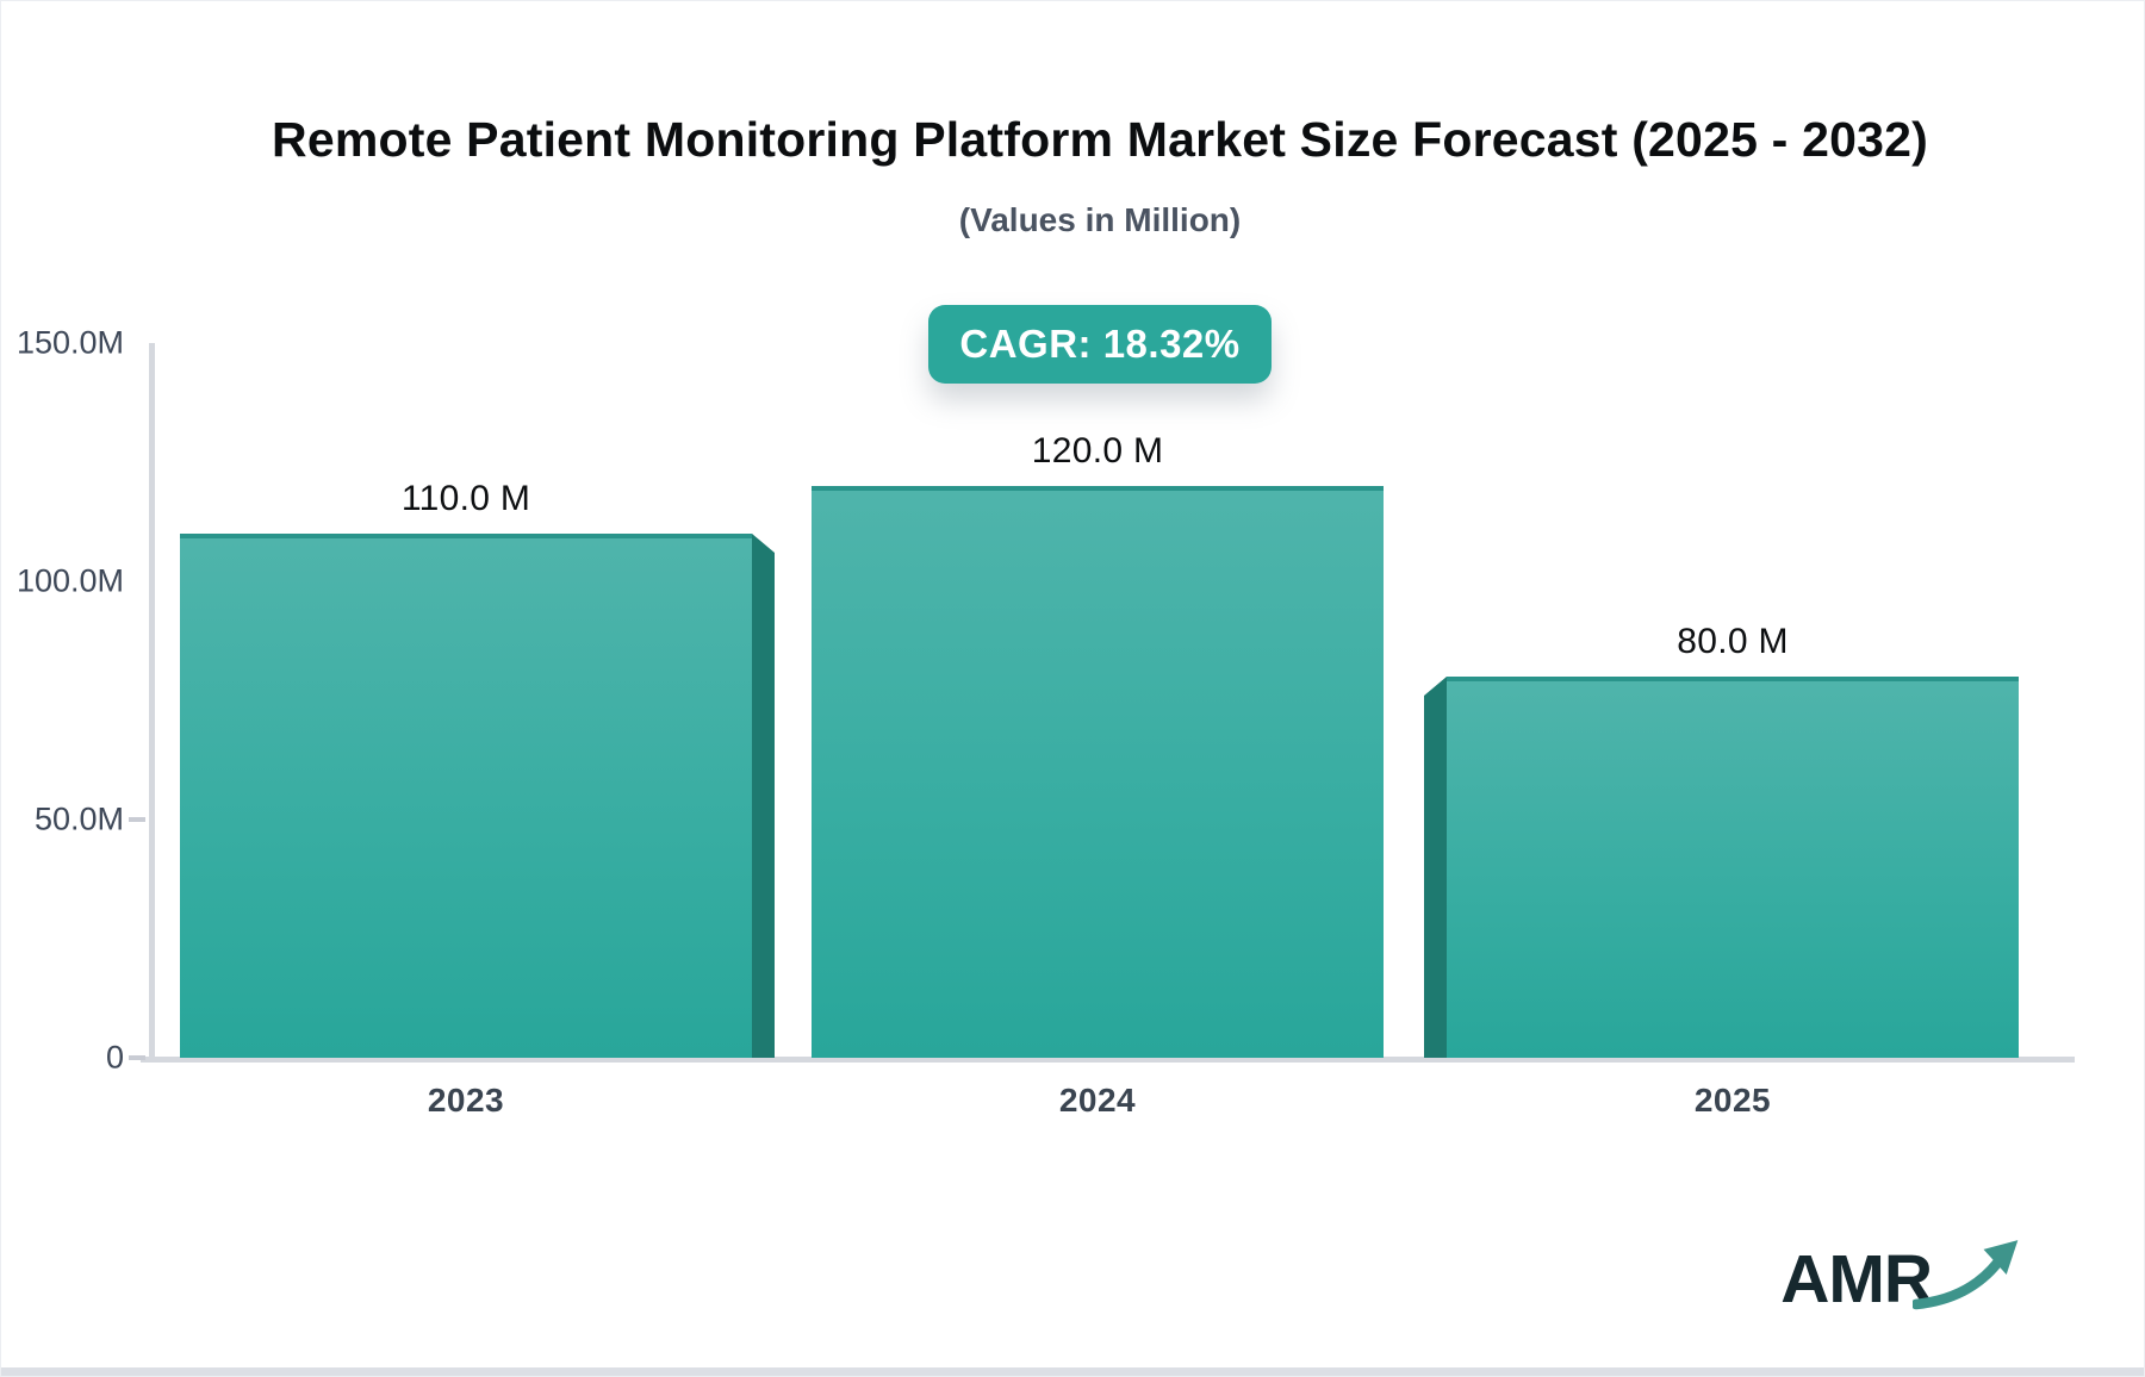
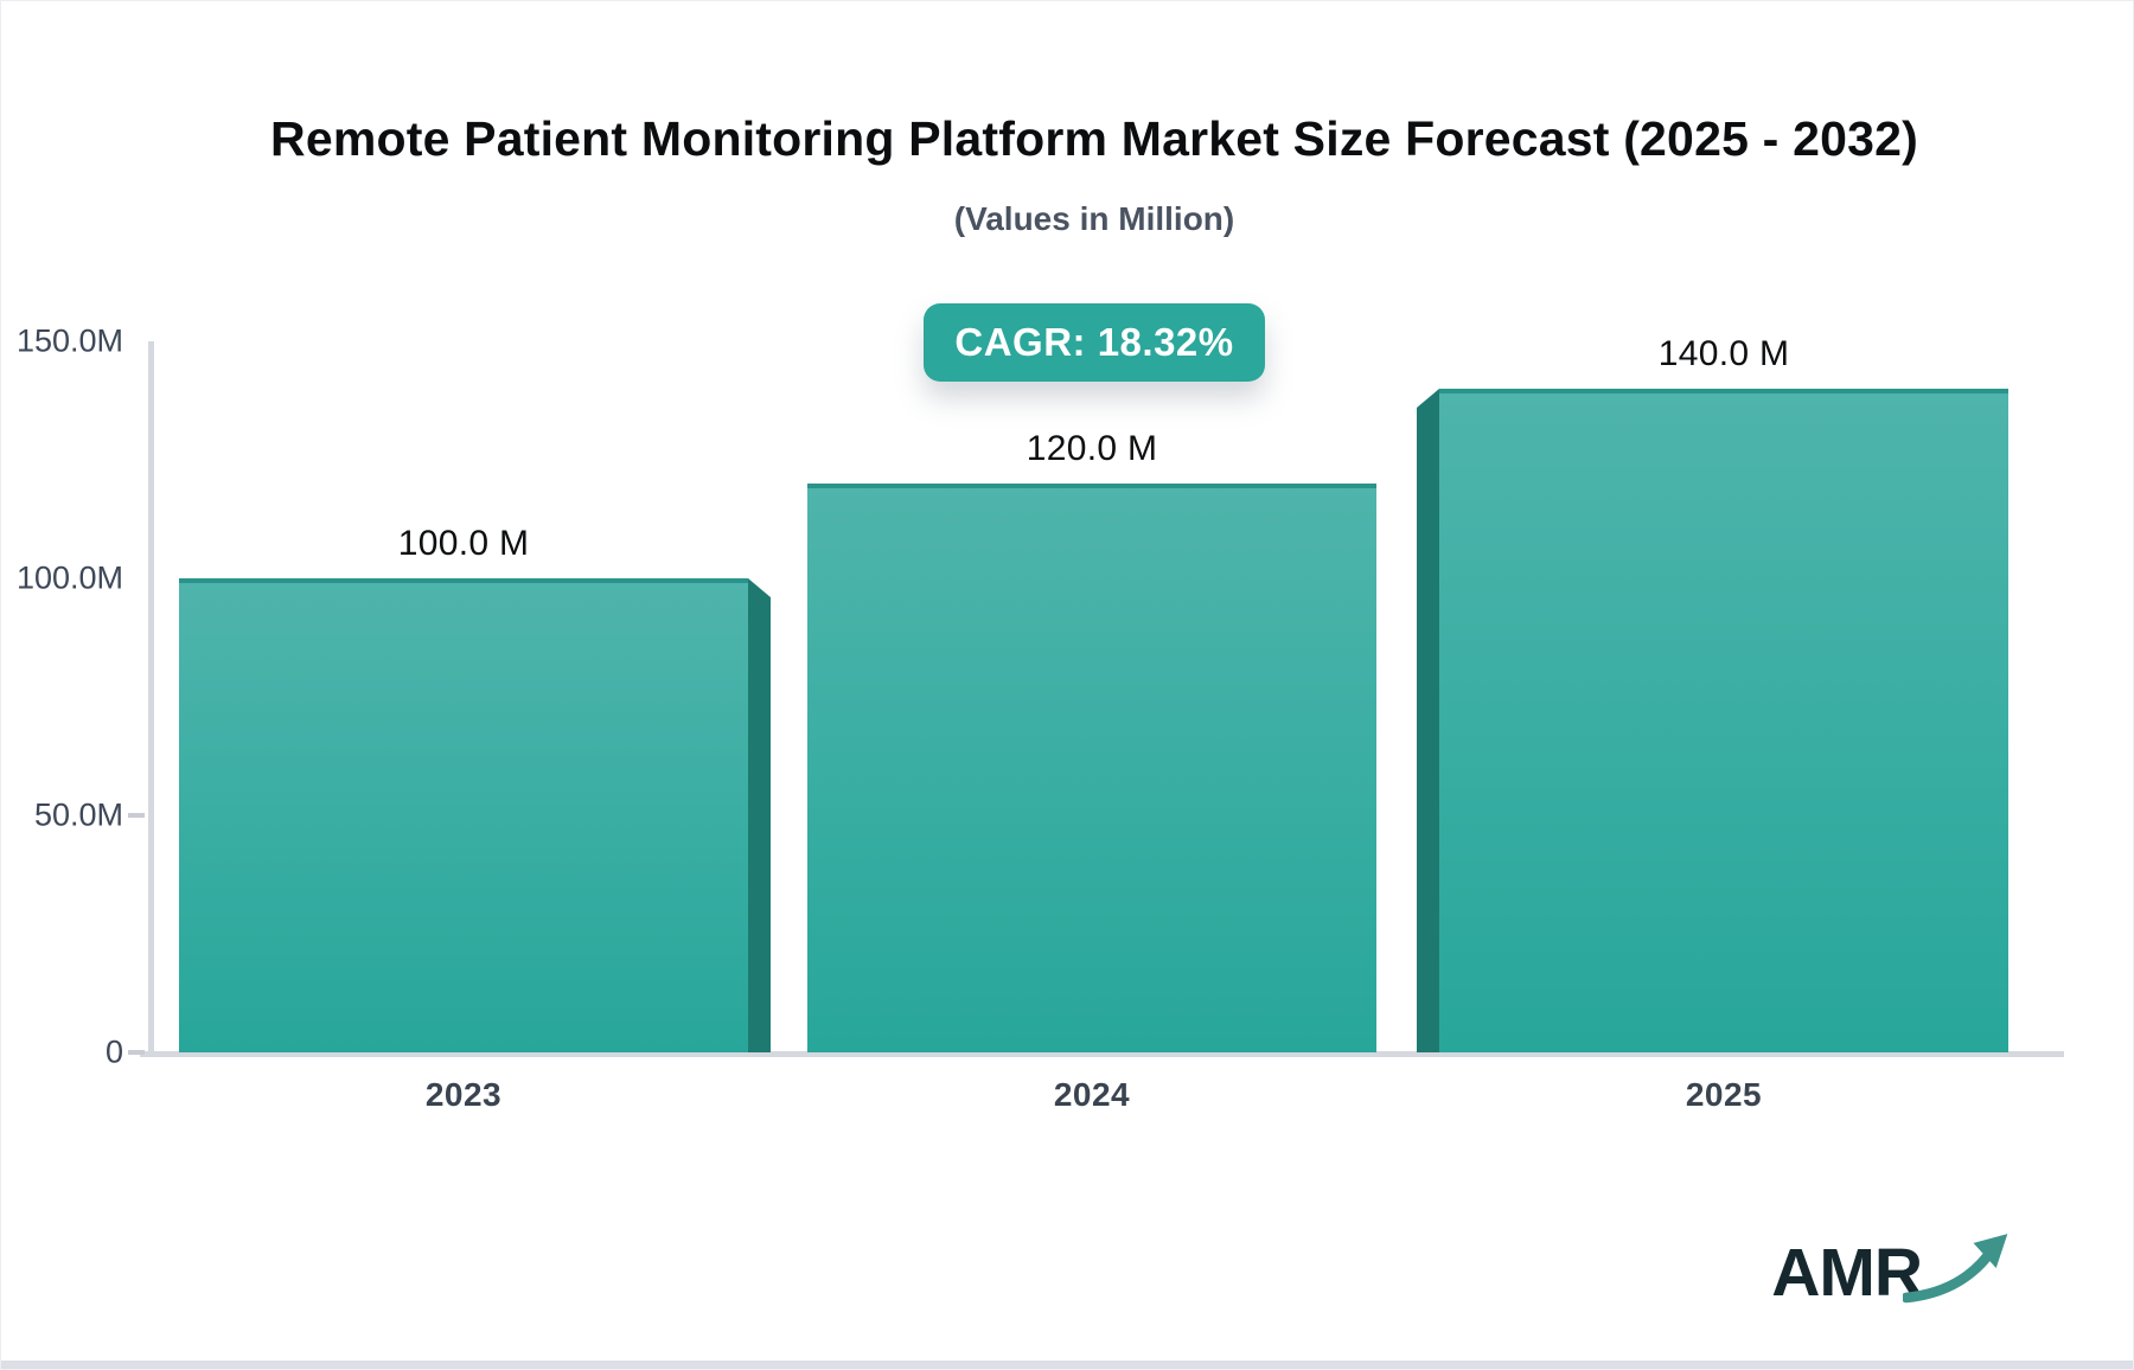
2023: 110.0 -> 100.0
2025: 80.0 -> 140.0
